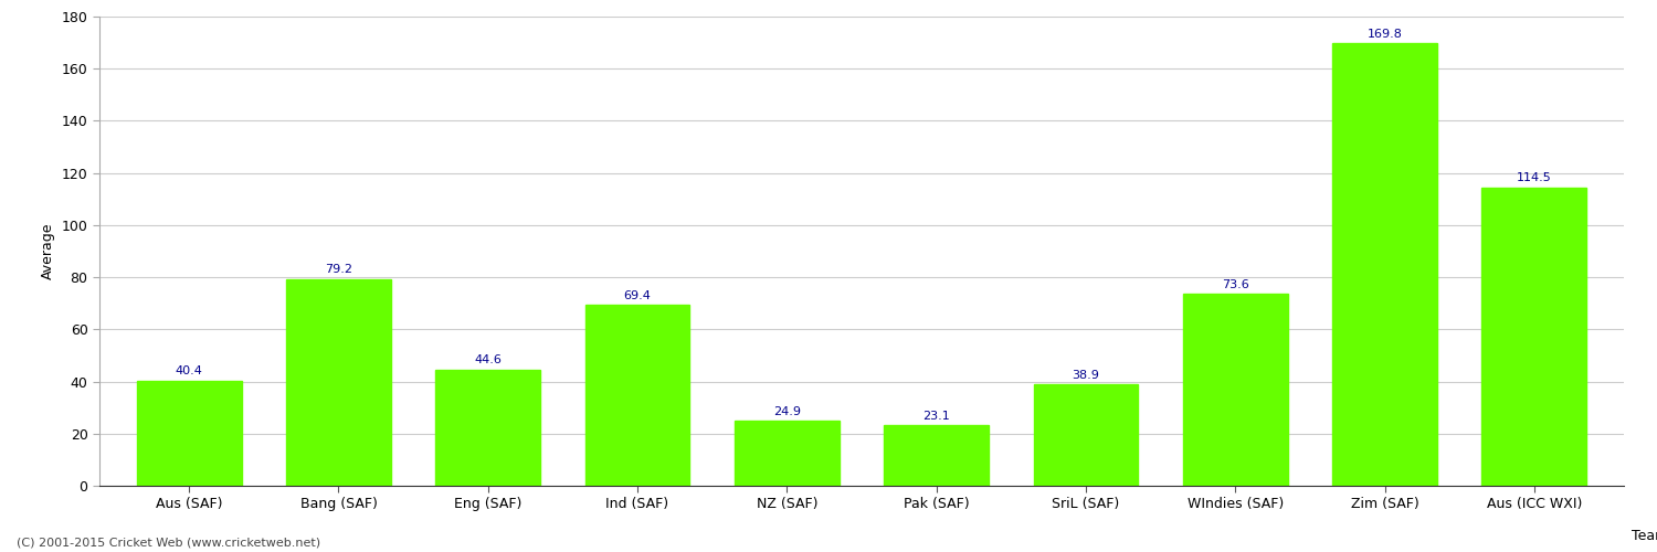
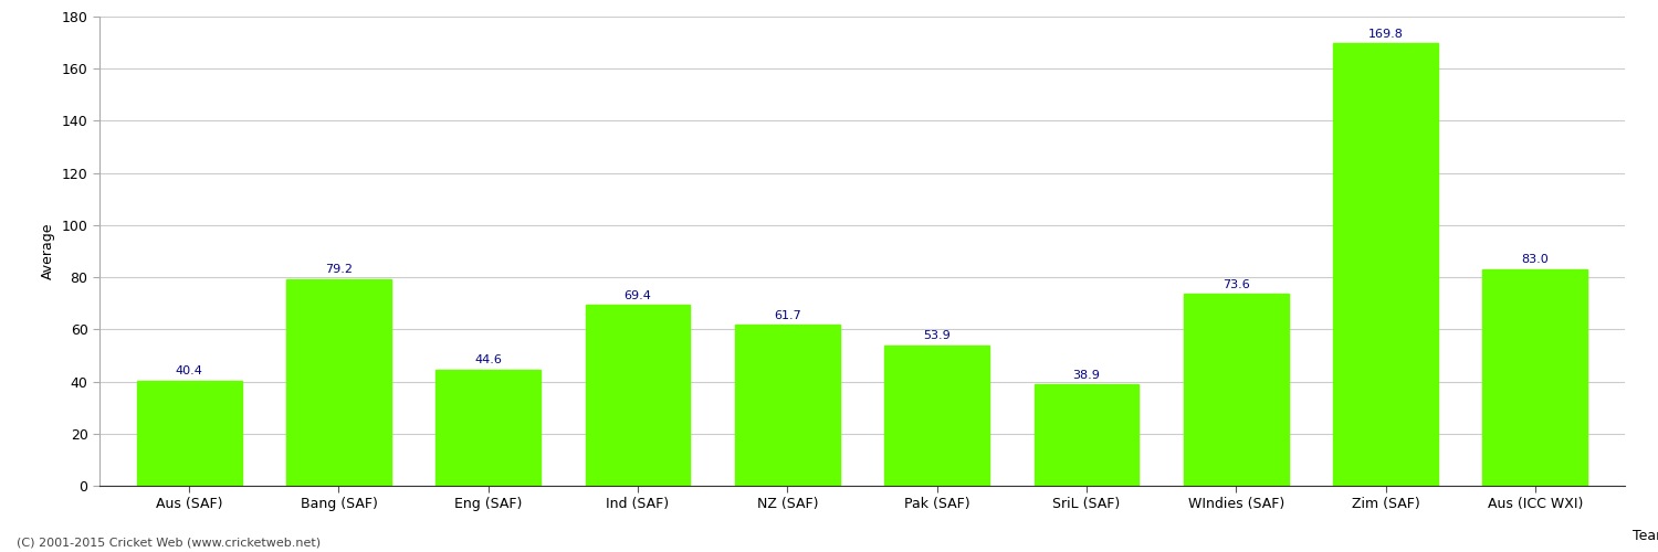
NZ (SAF): 24.9 -> 61.7
Pak (SAF): 23.1 -> 53.9
Aus (ICC WXI): 114.5 -> 83.0
